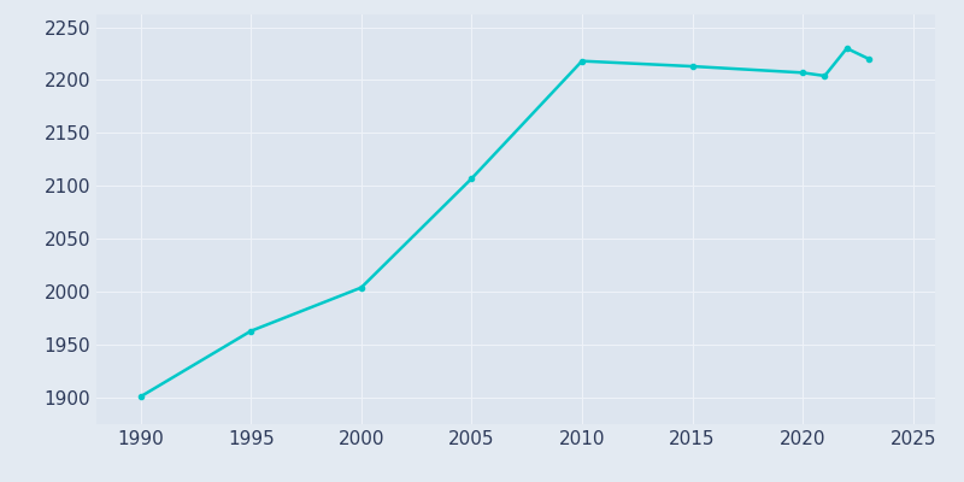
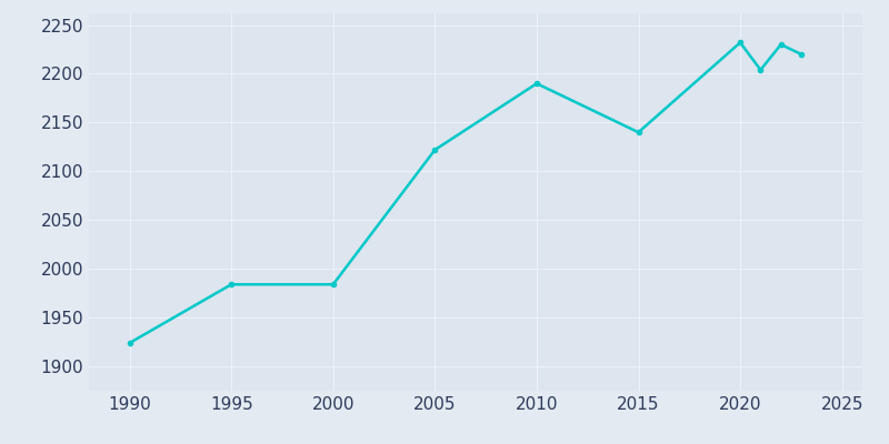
1990: 1901 -> 1924
1995: 1963 -> 1984
2000: 2004 -> 1984
2005: 2107 -> 2122
2010: 2218 -> 2190
2015: 2213 -> 2140
2020: 2207 -> 2232
